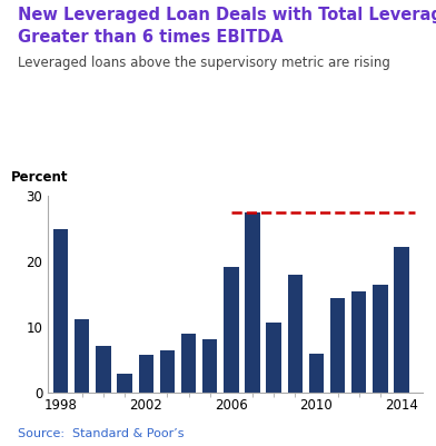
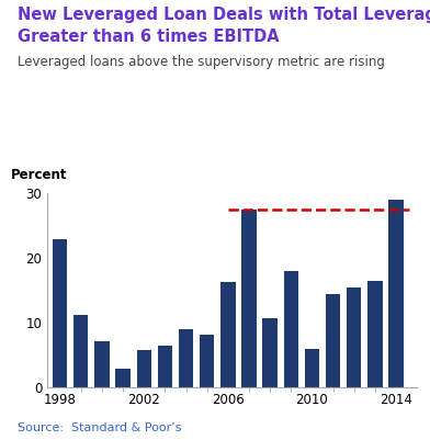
1998: 25.0 -> 23.0
2006: 19.2 -> 16.3
2014: 22.2 -> 29.0
